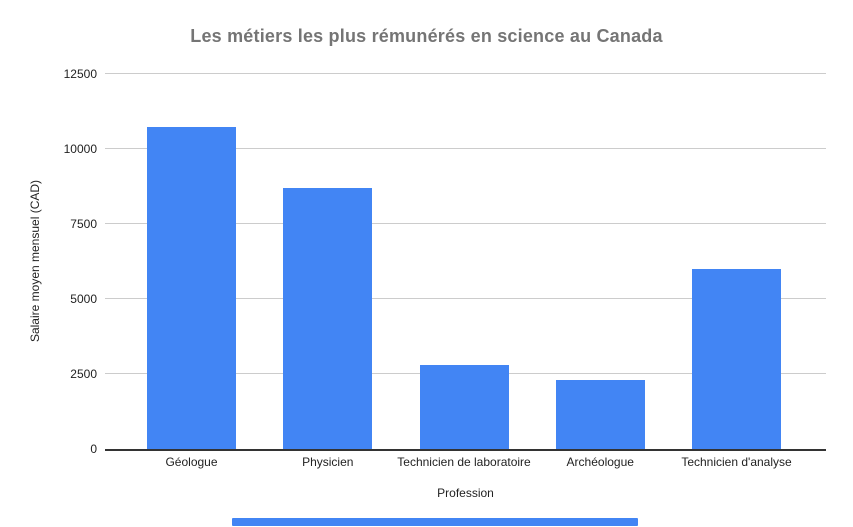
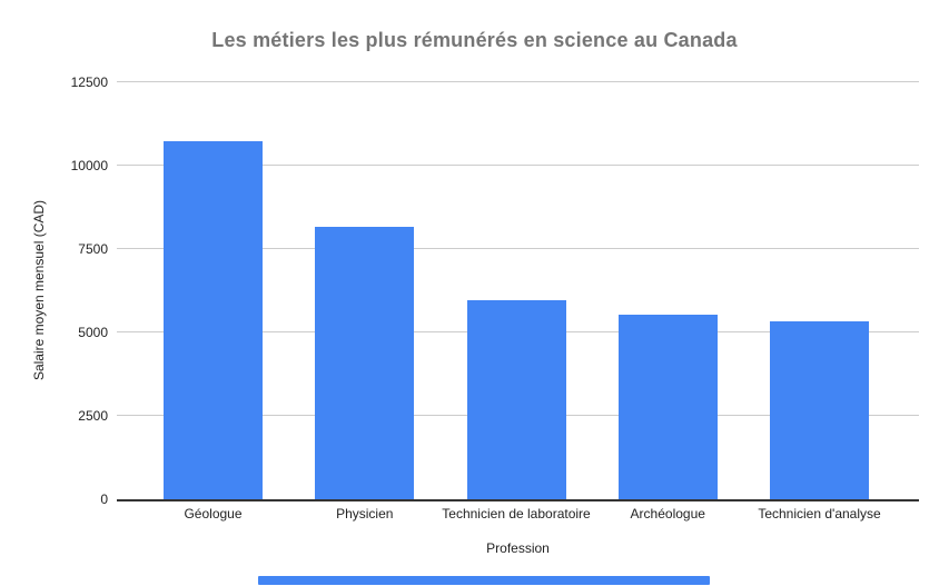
Physicien: 8700 -> 8200
Technicien de laboratoire: 2800 -> 6000
Archéologue: 2300 -> 5500
Technicien d'analyse: 6000 -> 5400
